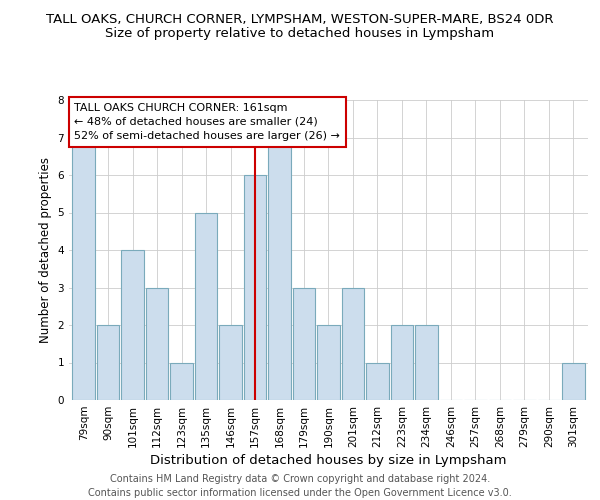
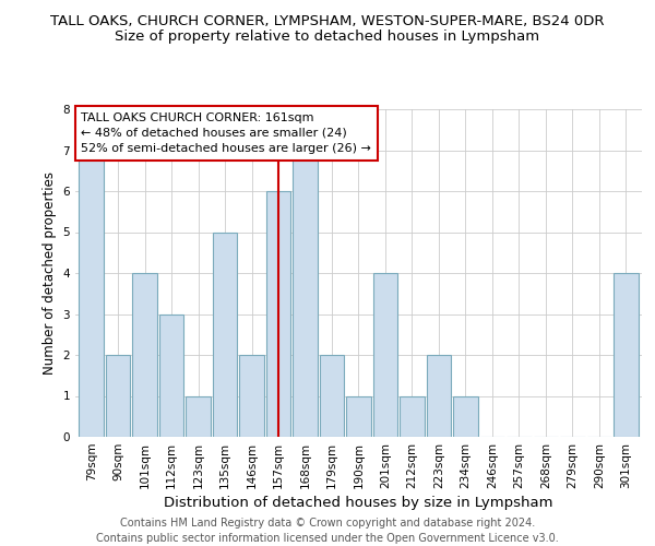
179sqm: 3 -> 2
190sqm: 2 -> 1
201sqm: 3 -> 4
234sqm: 2 -> 1
301sqm: 1 -> 4
